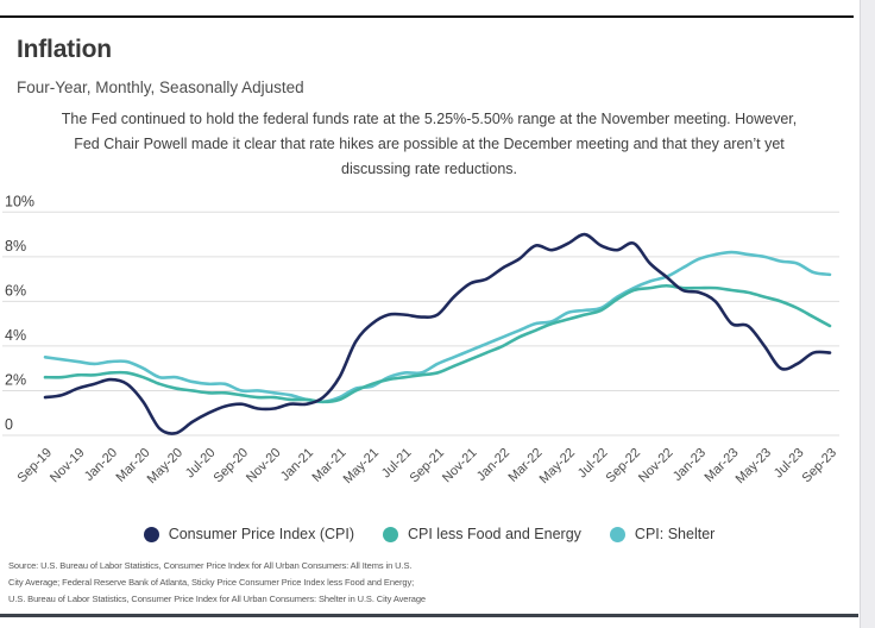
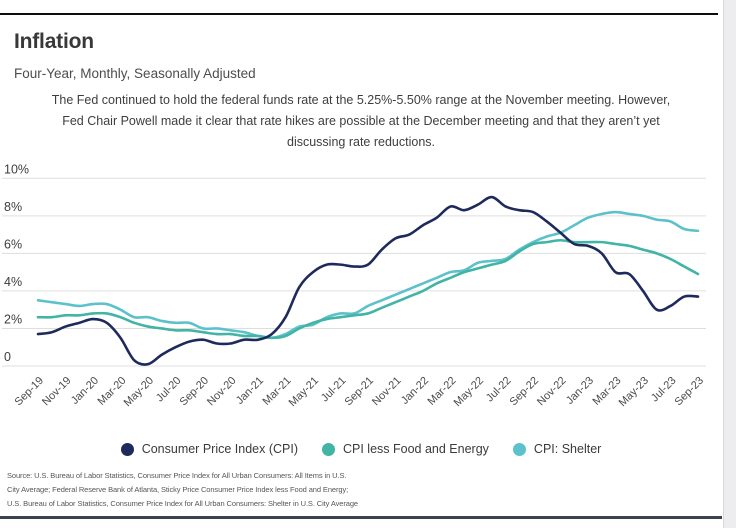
Consumer Price Index (CPI)/Sep-22: 8.6% -> 8.2%
